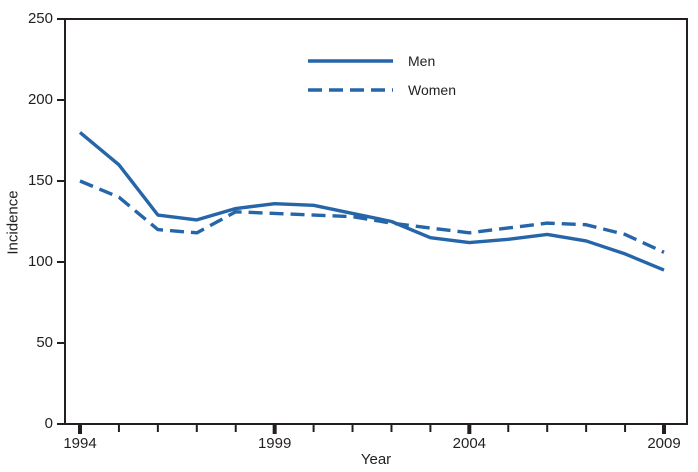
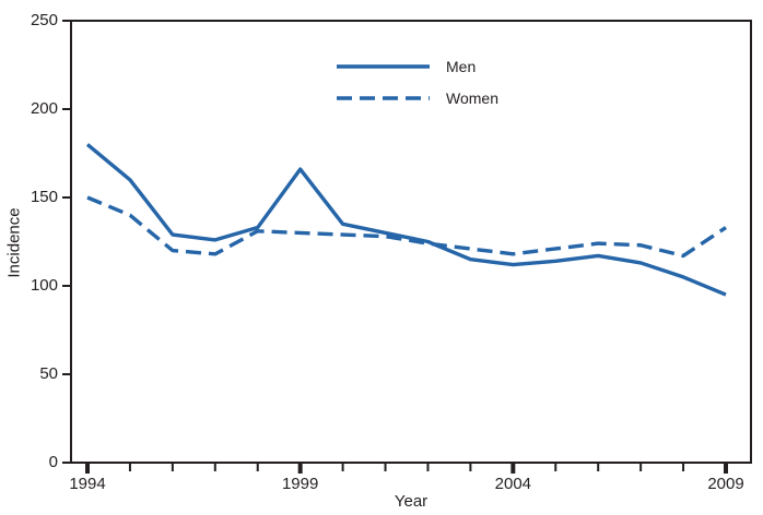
Men/1999: 136 -> 166
Women/2009: 106 -> 133
